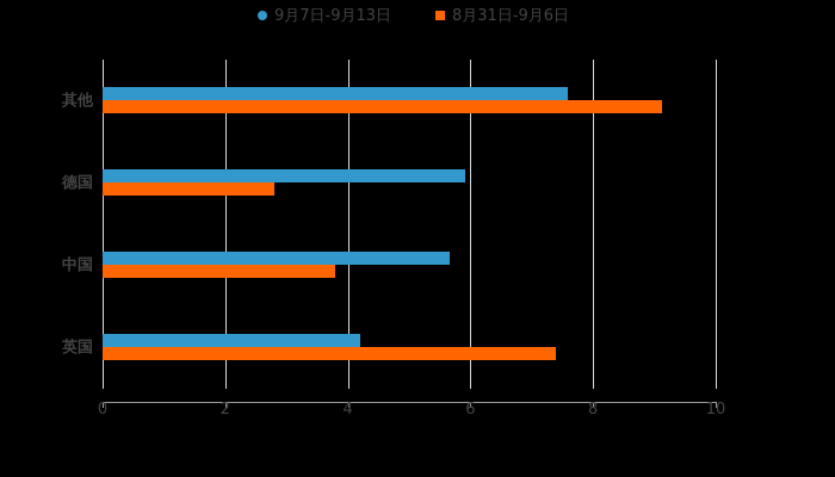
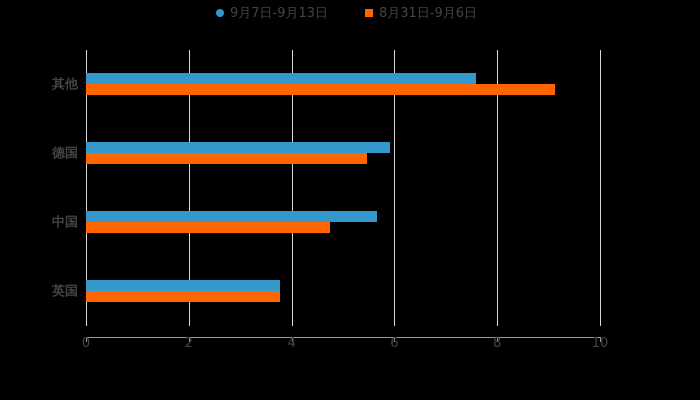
8月31日-9月6日/德国: 2.8 -> 5.5
8月31日-9月6日/中国: 3.8 -> 4.7
9月7日-9月13日/英国: 4.2 -> 3.8
8月31日-9月6日/英国: 7.4 -> 3.8
